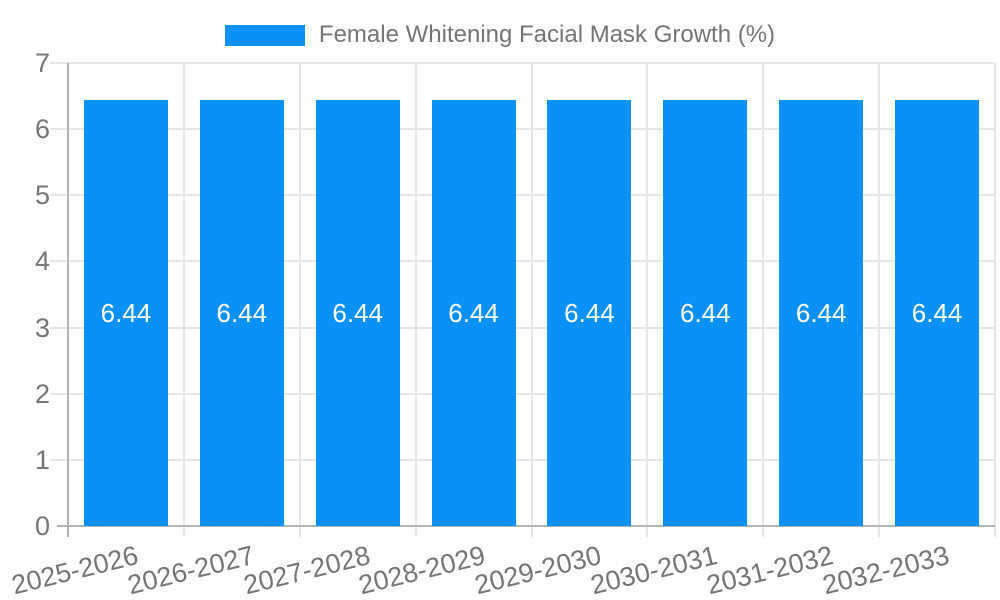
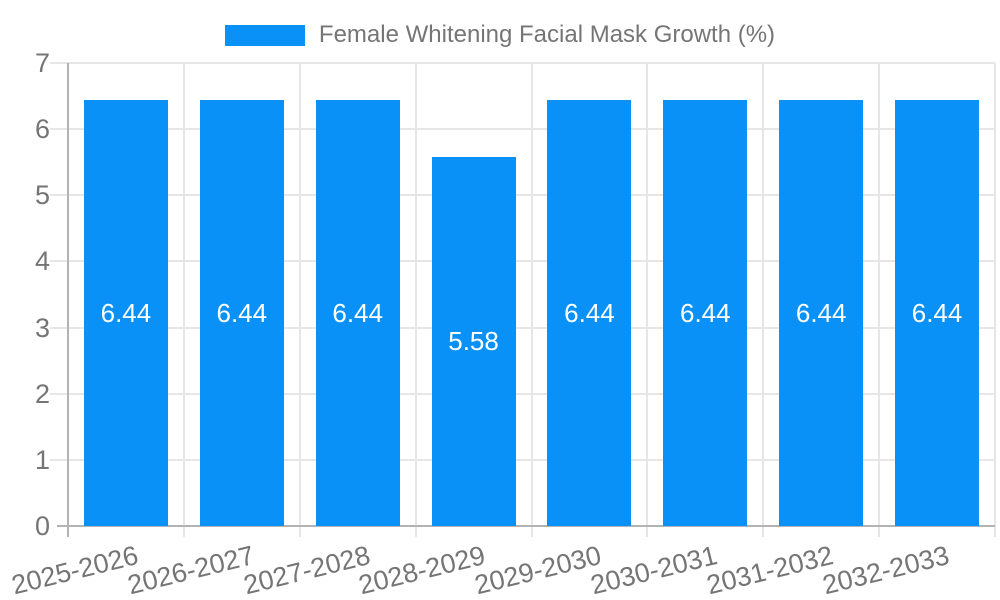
2028-2029: 6.44 -> 5.58
